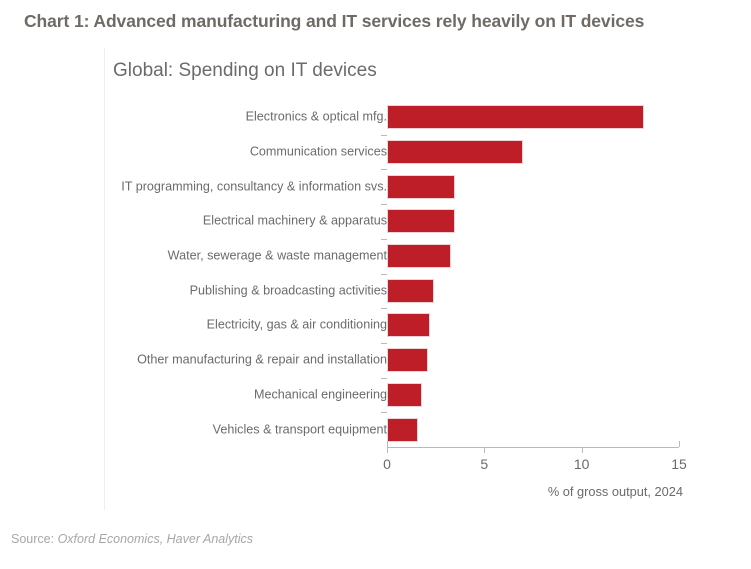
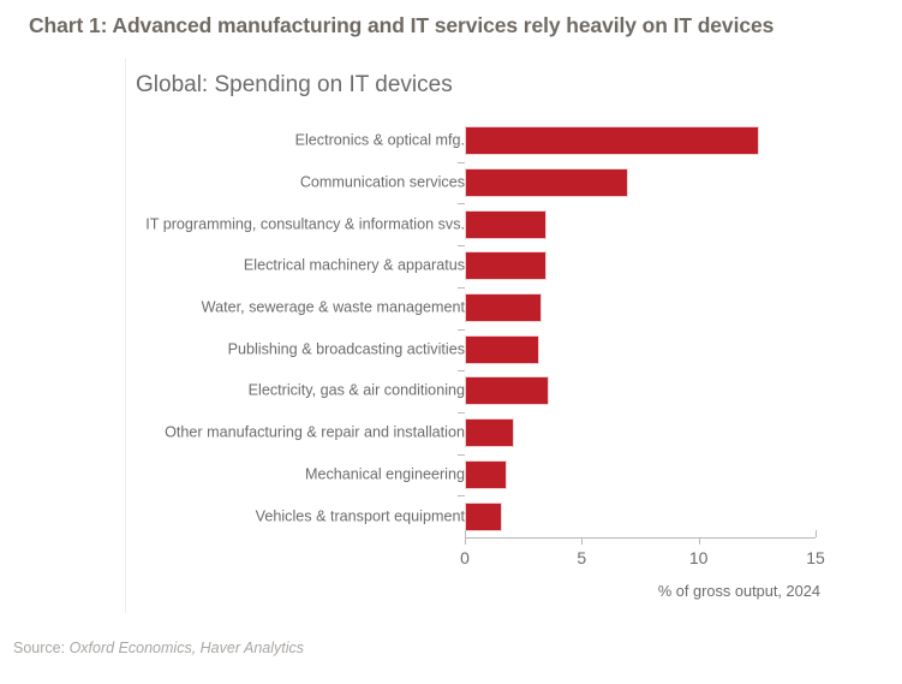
Electronics & optical mfg.: 13.1 -> 12.5
Publishing & broadcasting activities: 2.3 -> 3.1
Electricity, gas & air conditioning: 2.1 -> 3.5
